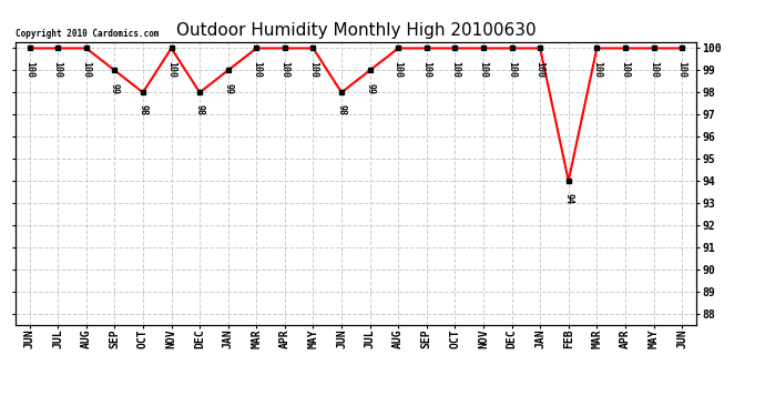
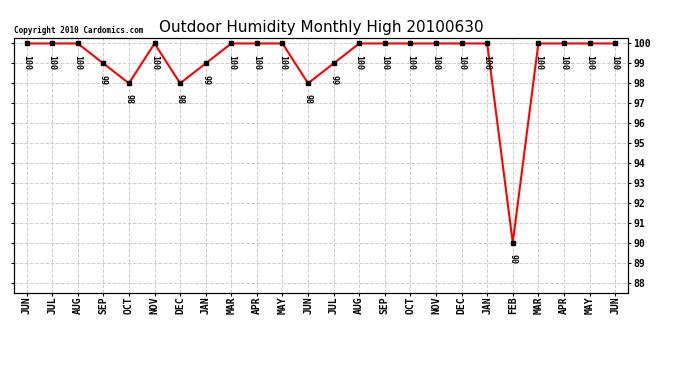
FEB: 94 -> 90
